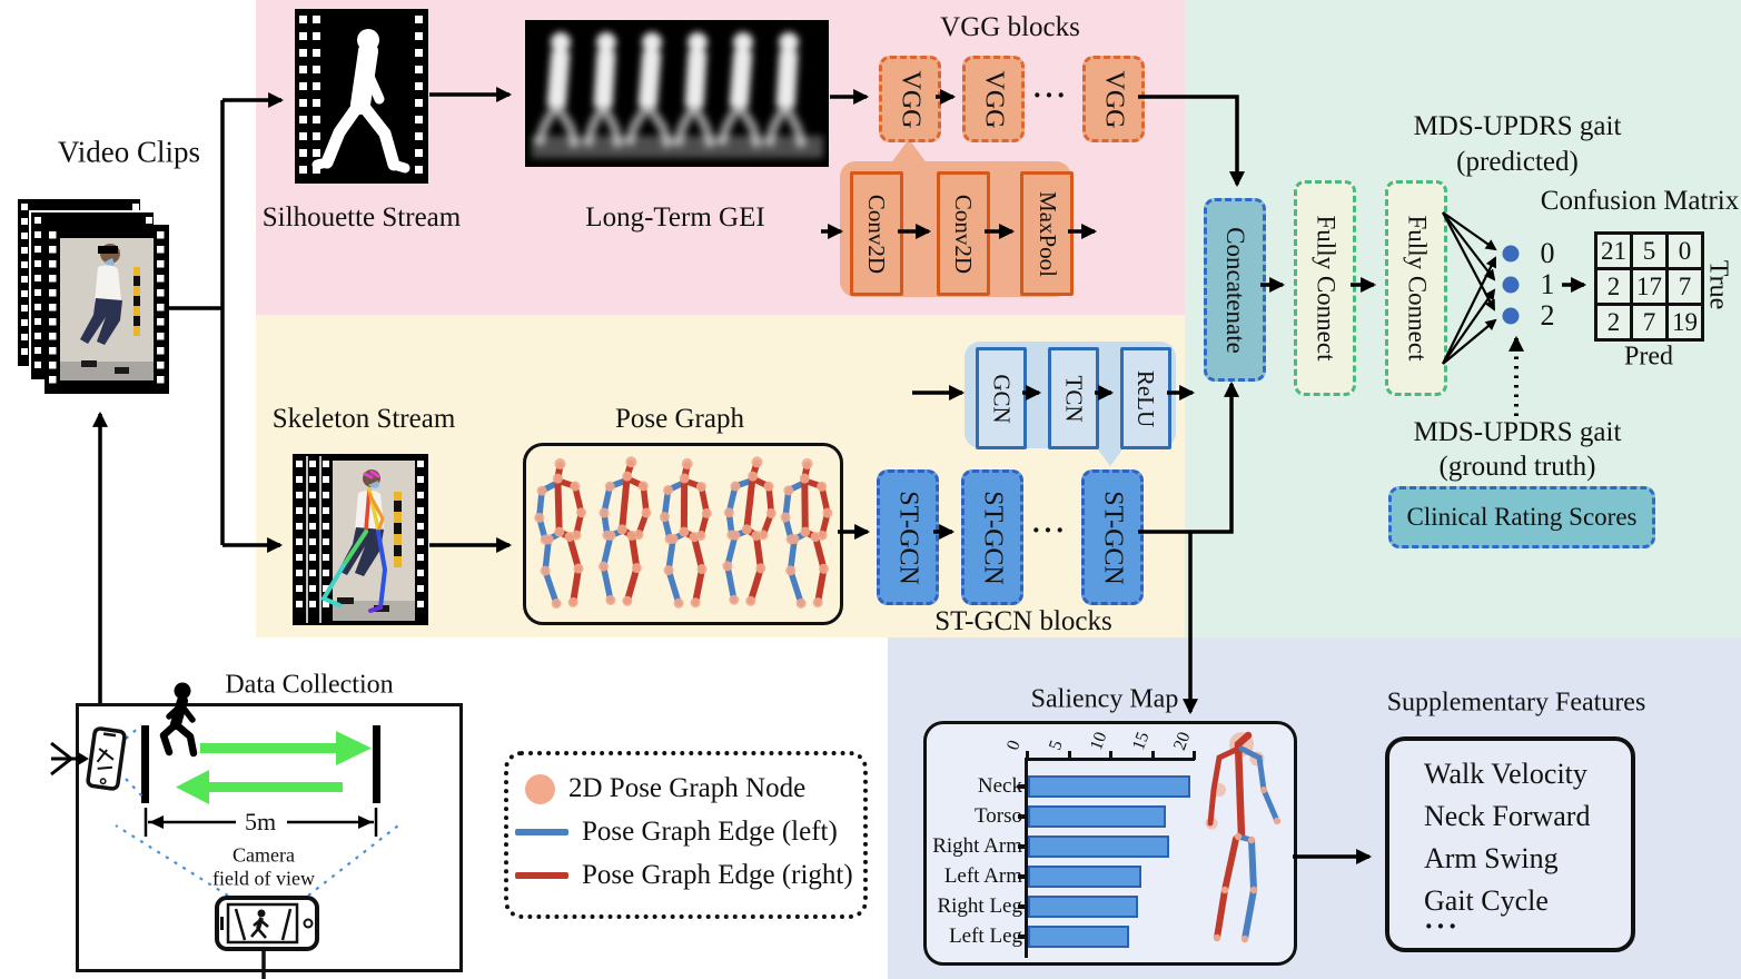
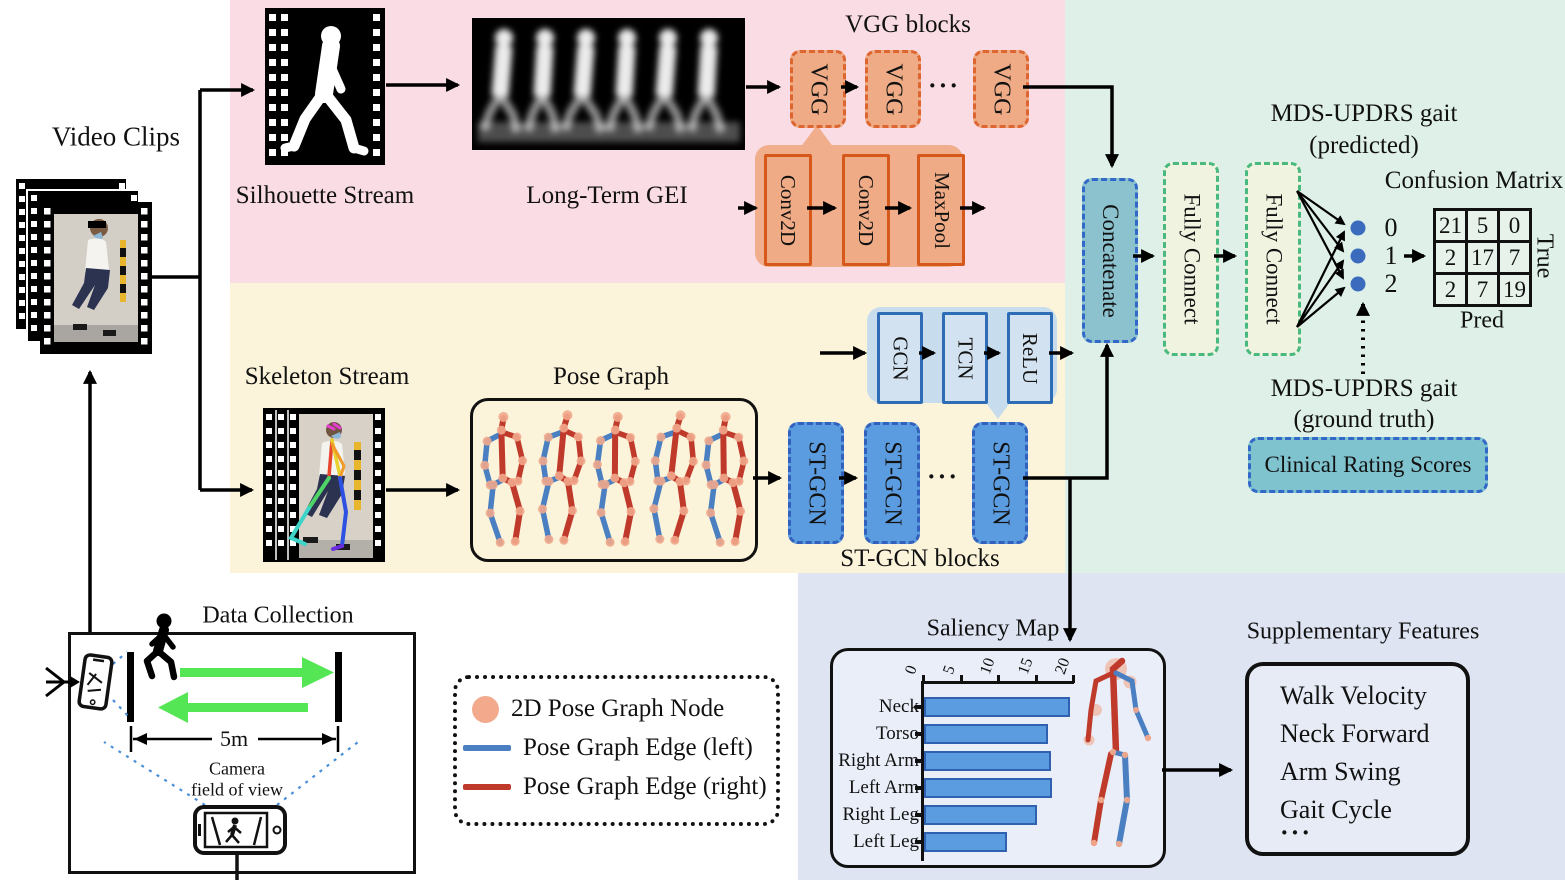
Left Arm: 14 -> 17
Right Leg: 13 -> 15
Left Leg: 12 -> 11
